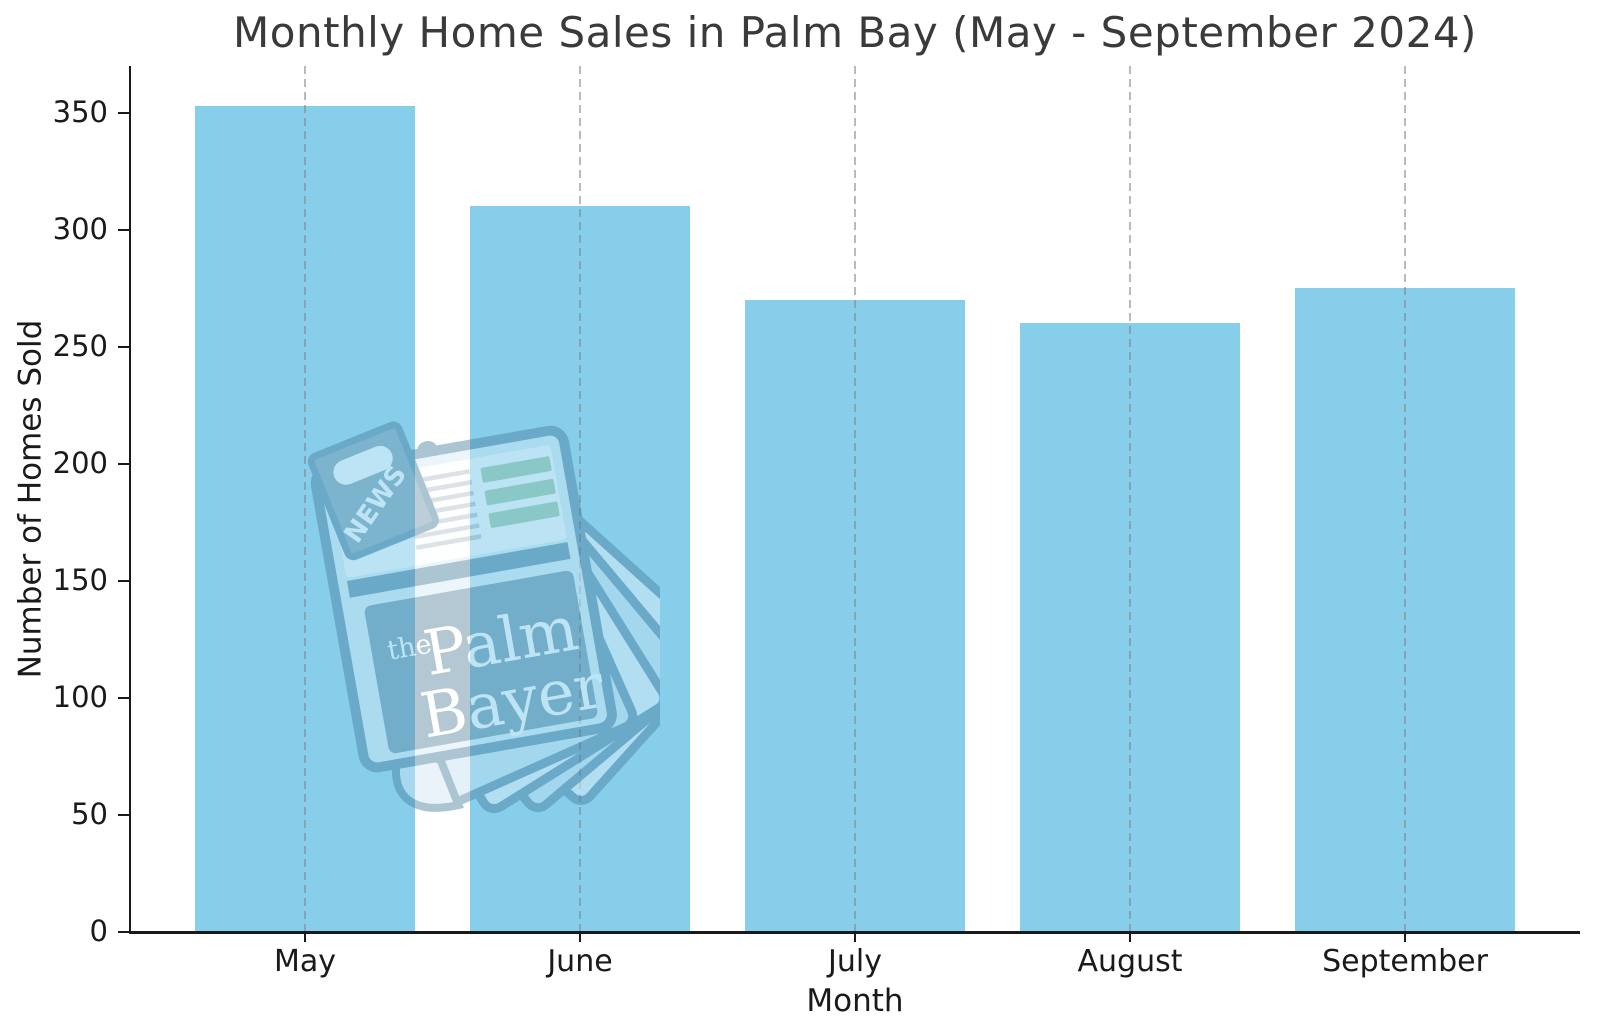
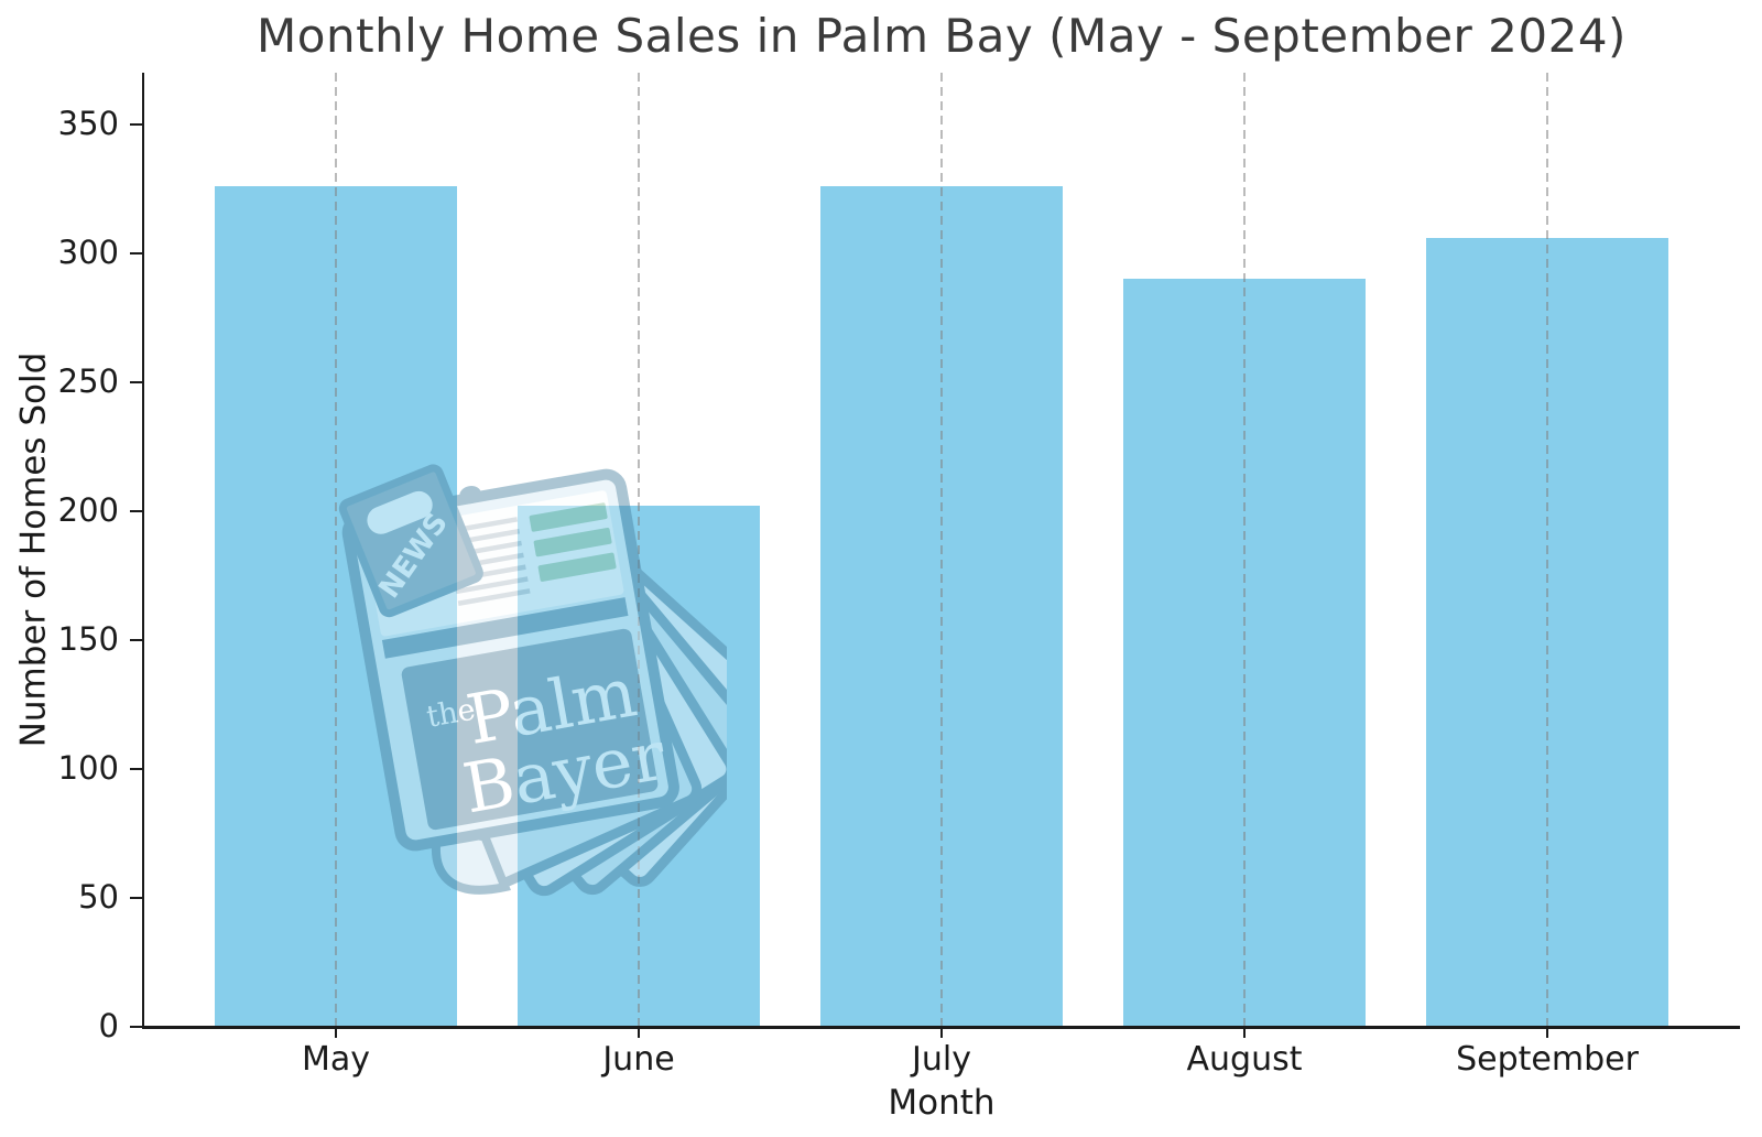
May: 353 -> 326
June: 310 -> 202
July: 270 -> 326
August: 260 -> 290
September: 275 -> 306
